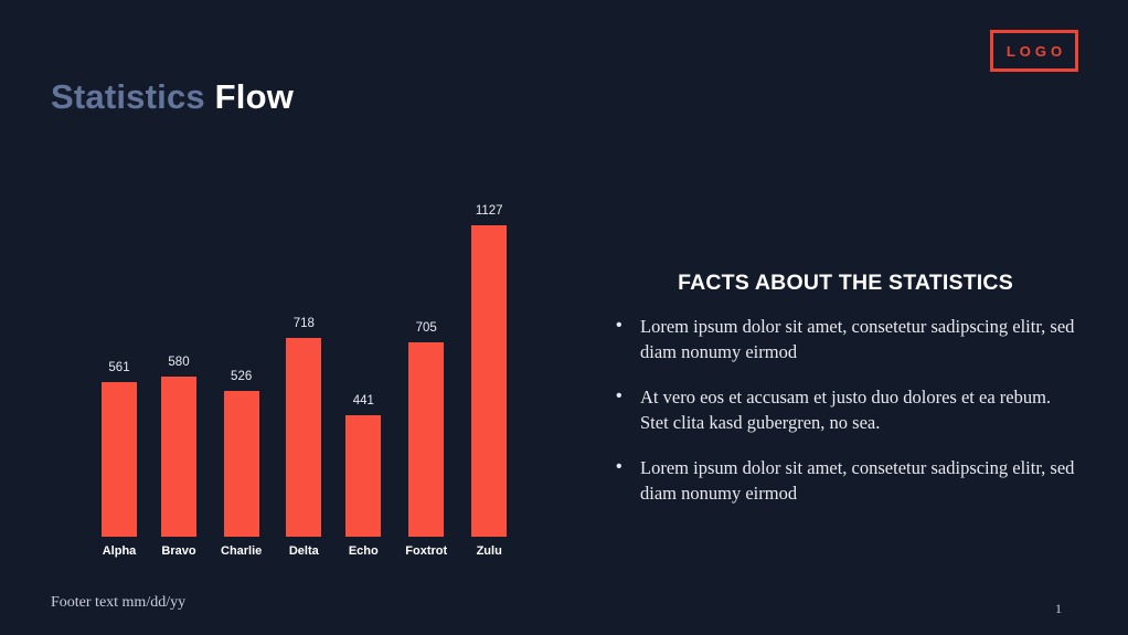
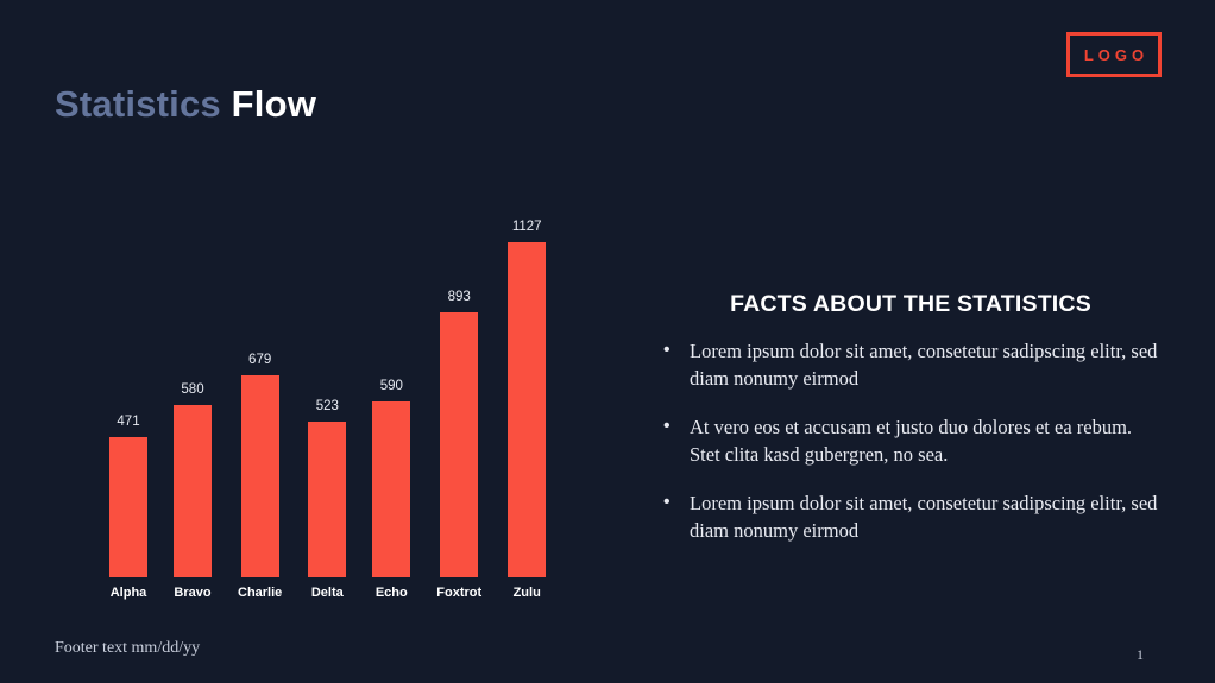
Alpha: 561 -> 471
Charlie: 526 -> 679
Delta: 718 -> 523
Echo: 441 -> 590
Foxtrot: 705 -> 893
